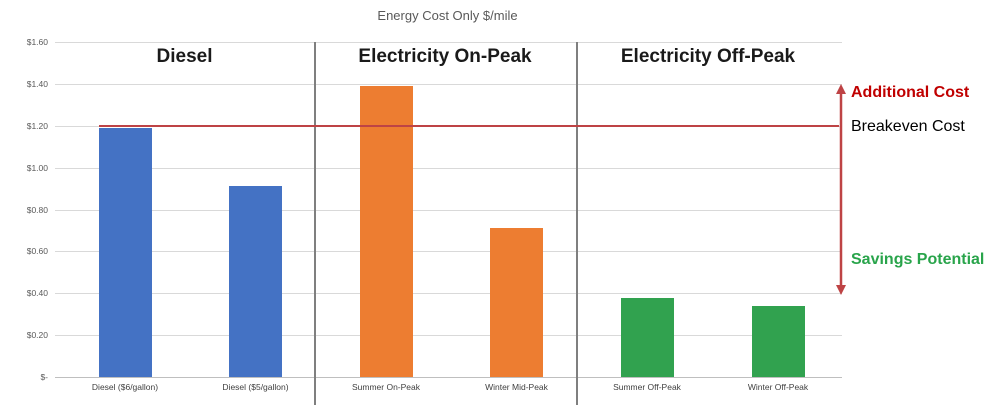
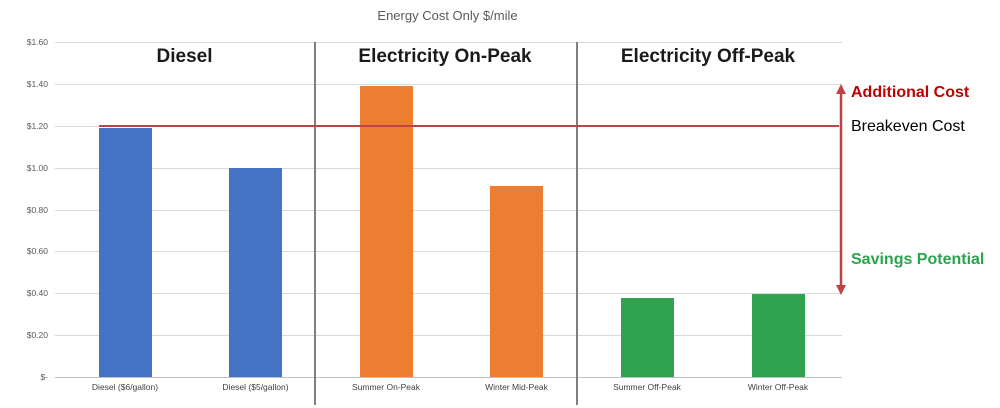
Diesel ($5/gallon): $0.91 -> $1.00
Winter Mid-Peak: $0.71 -> $0.91
Winter Off-Peak: $0.34 -> $0.40
